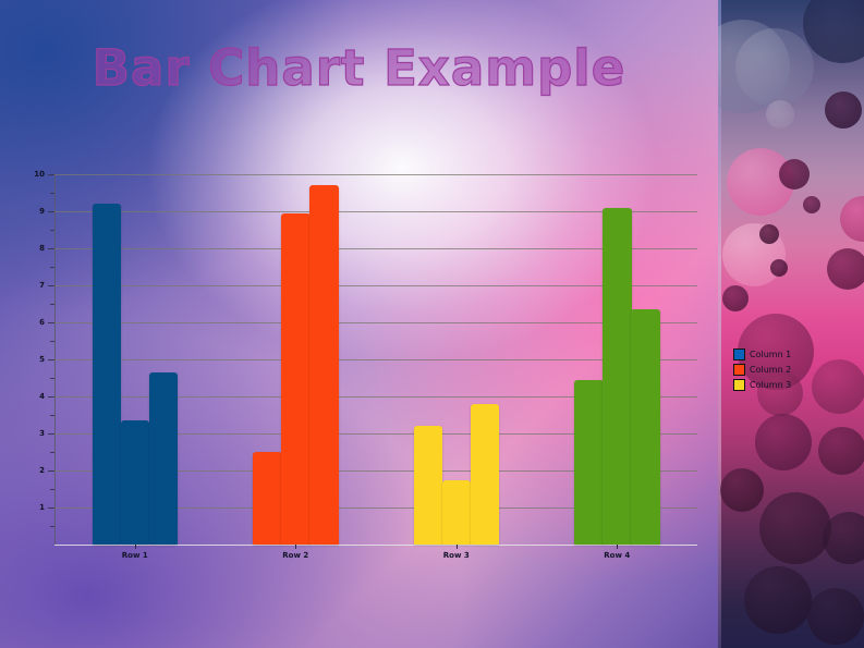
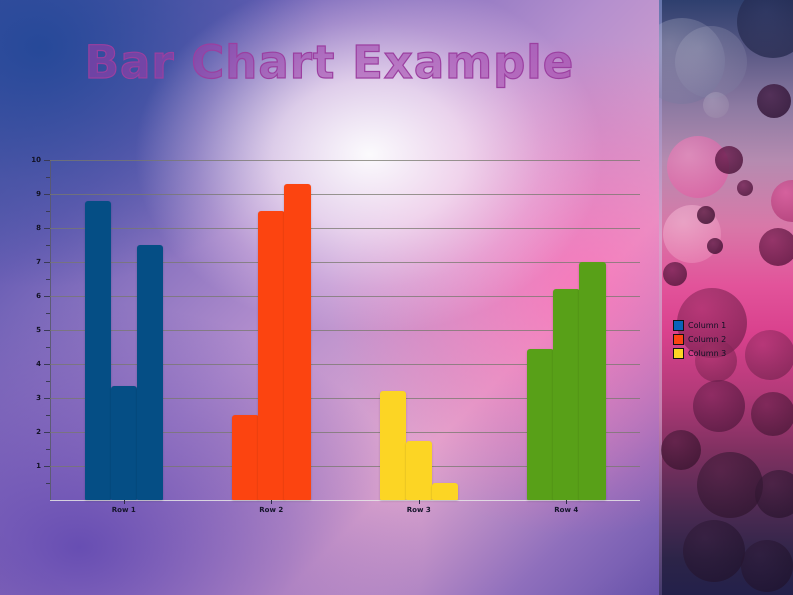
Column 1/Row 1: 9.2 -> 8.8
Column 3/Row 1: 4.7 -> 7.5
Column 2/Row 2: 8.9 -> 8.5
Column 3/Row 2: 9.7 -> 9.3
Column 3/Row 3: 3.8 -> 0.5
Column 2/Row 4: 9.1 -> 6.2
Column 3/Row 4: 6.3 -> 7.0
